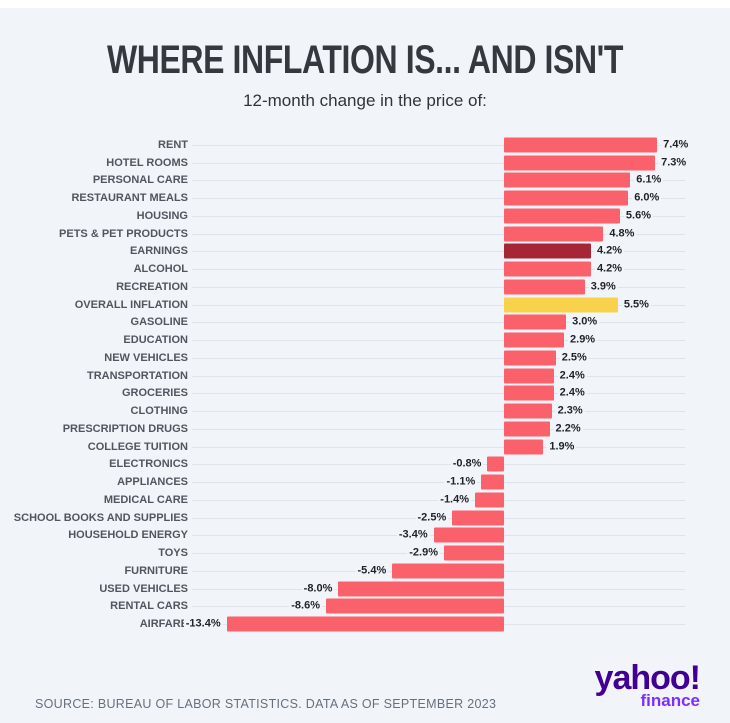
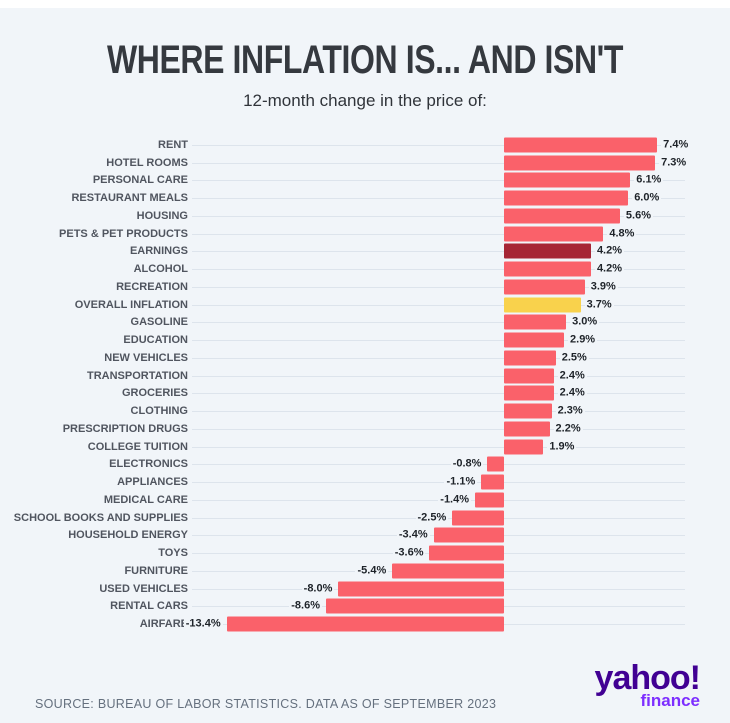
OVERALL INFLATION: 5.5% -> 3.7%
TOYS: -2.9% -> -3.6%
